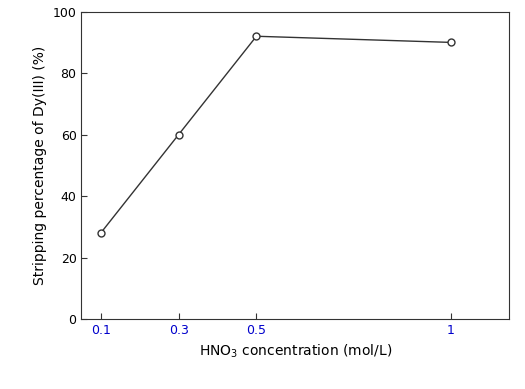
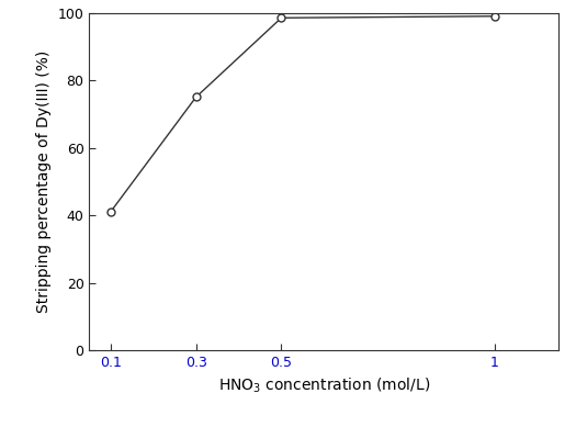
0.1: 28.0 -> 41.0
0.3: 60.0 -> 75.0
0.5: 92.0 -> 98.5
1: 90.0 -> 99.0
